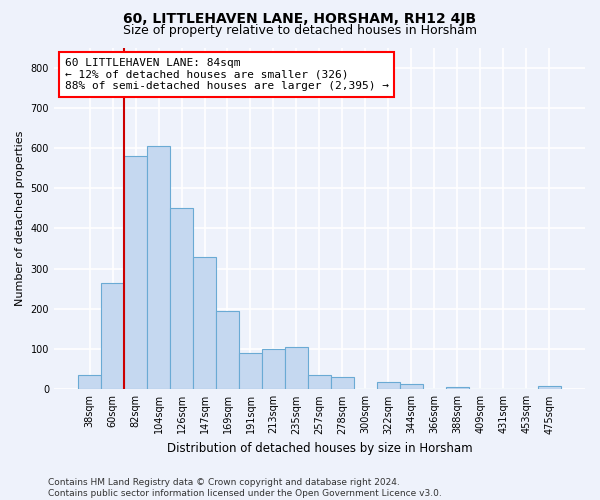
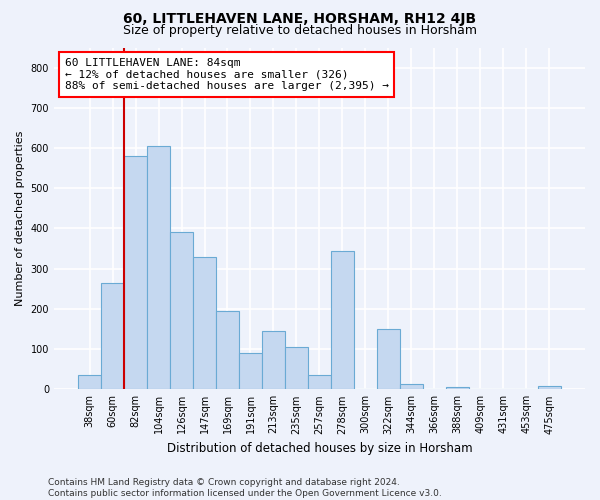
126sqm: 450 -> 390
213sqm: 100 -> 145
278sqm: 30 -> 345
322sqm: 17 -> 150
